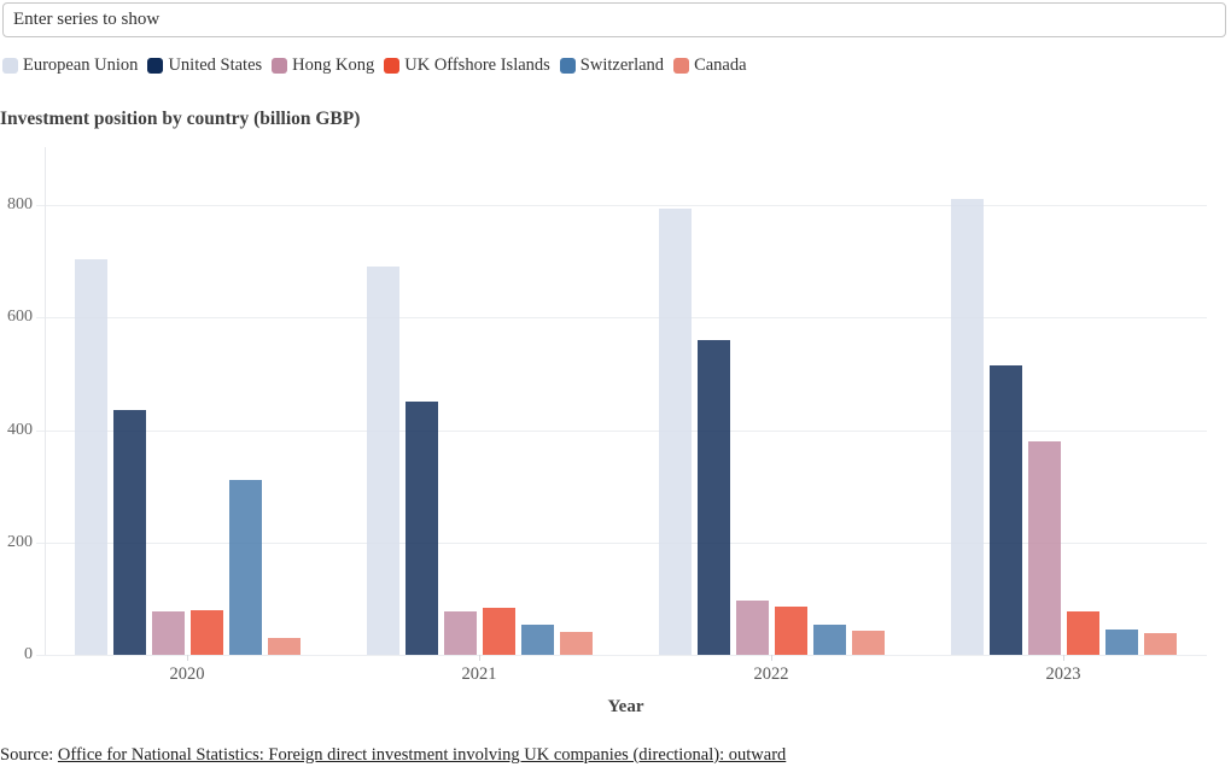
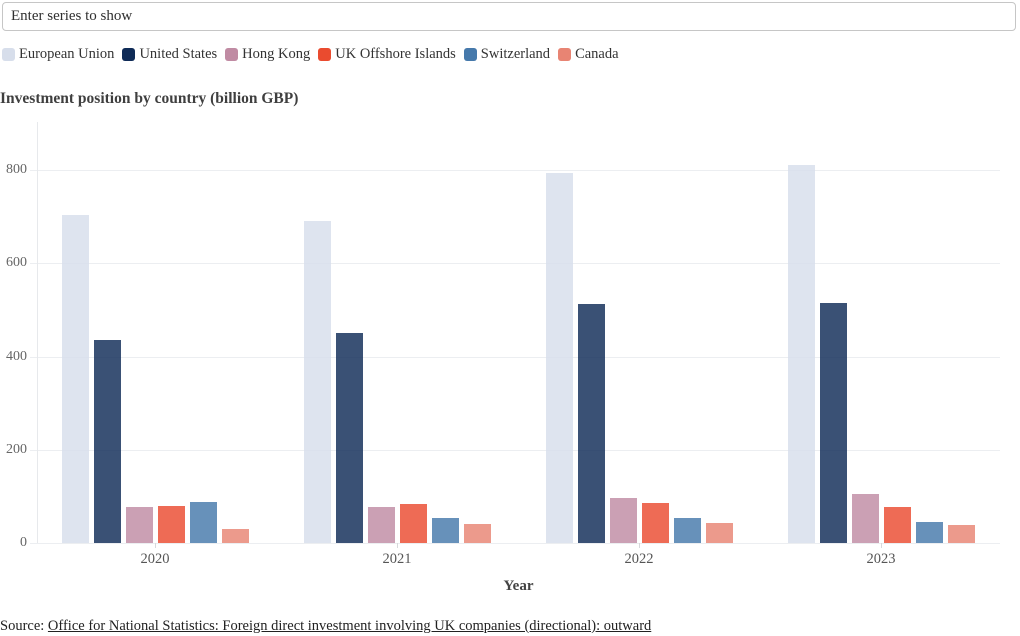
Switzerland/2020: 310 -> 90
United States/2022: 560 -> 510
Hong Kong/2023: 380 -> 100
